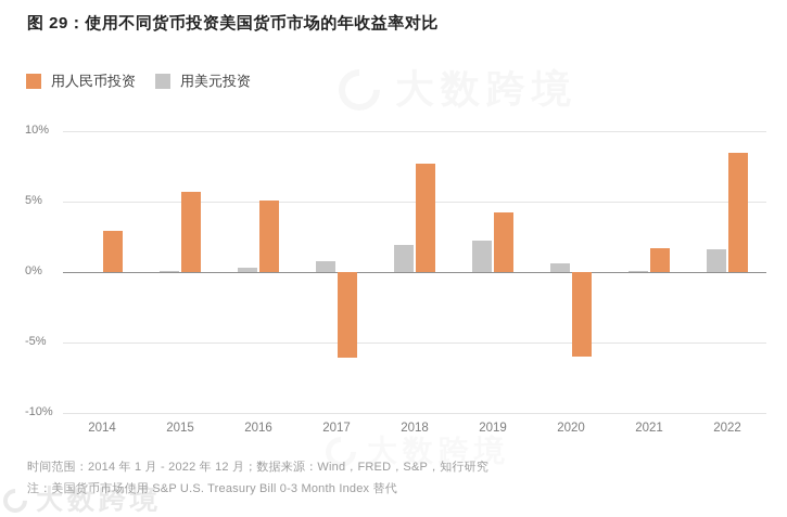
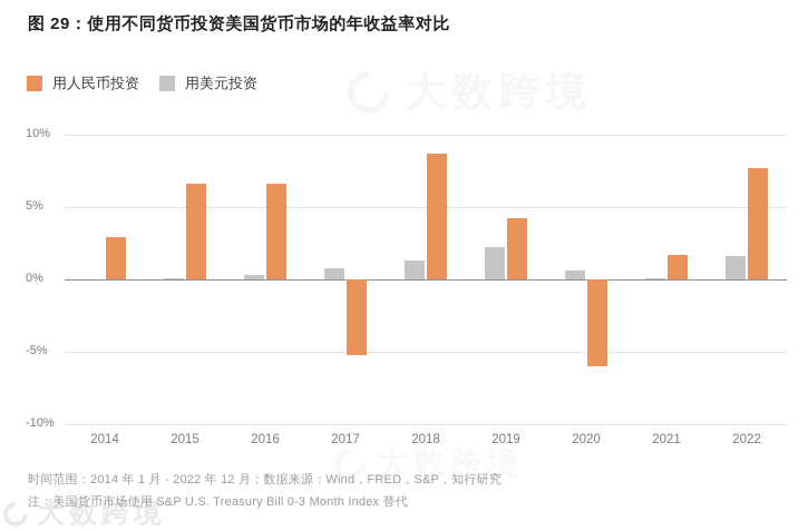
用人民币投资/2015: 5.7% -> 6.6%
用人民币投资/2016: 5.1% -> 6.6%
用人民币投资/2017: -6.1% -> -5.2%
用人民币投资/2018: 7.7% -> 8.7%
用美元投资/2018: 1.9% -> 1.3%
用人民币投资/2022: 8.5% -> 7.7%
